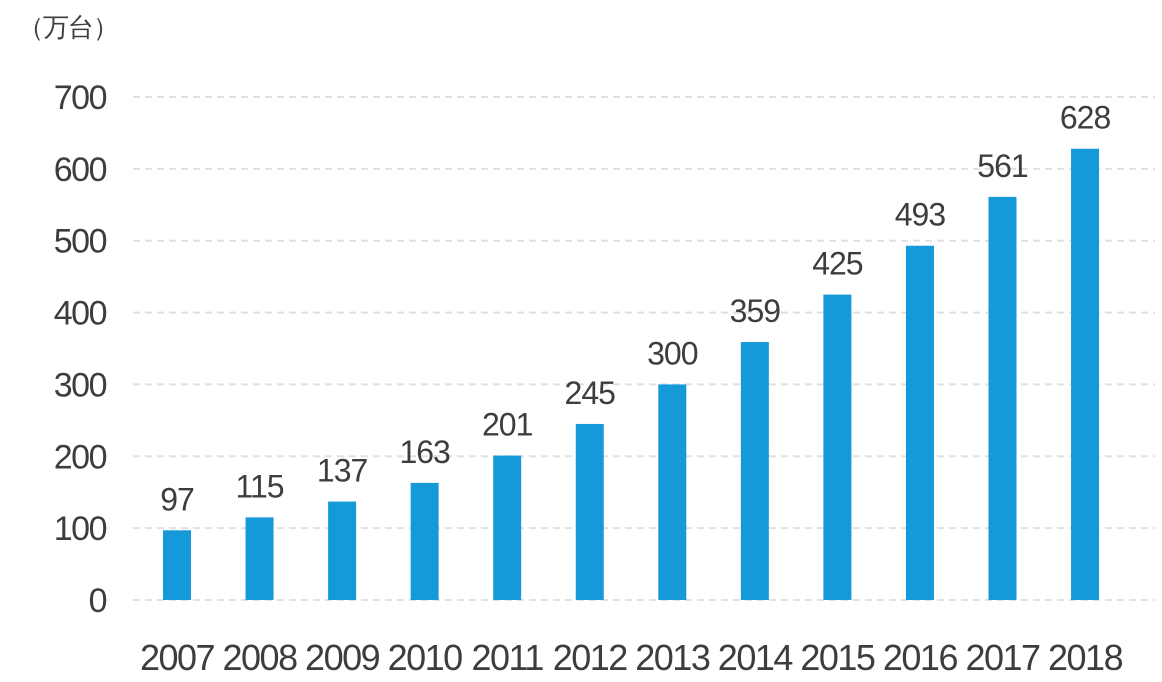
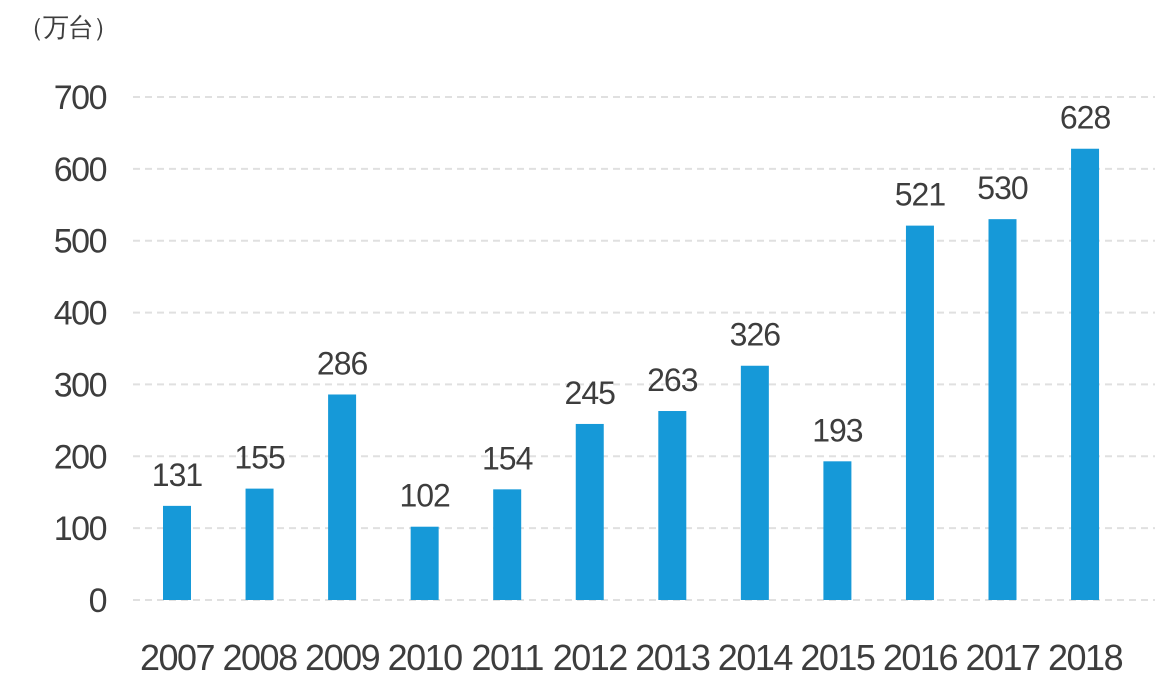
2007: 97 -> 131
2008: 115 -> 155
2009: 137 -> 286
2010: 163 -> 102
2011: 201 -> 154
2013: 300 -> 263
2014: 359 -> 326
2015: 425 -> 193
2016: 493 -> 521
2017: 561 -> 530
